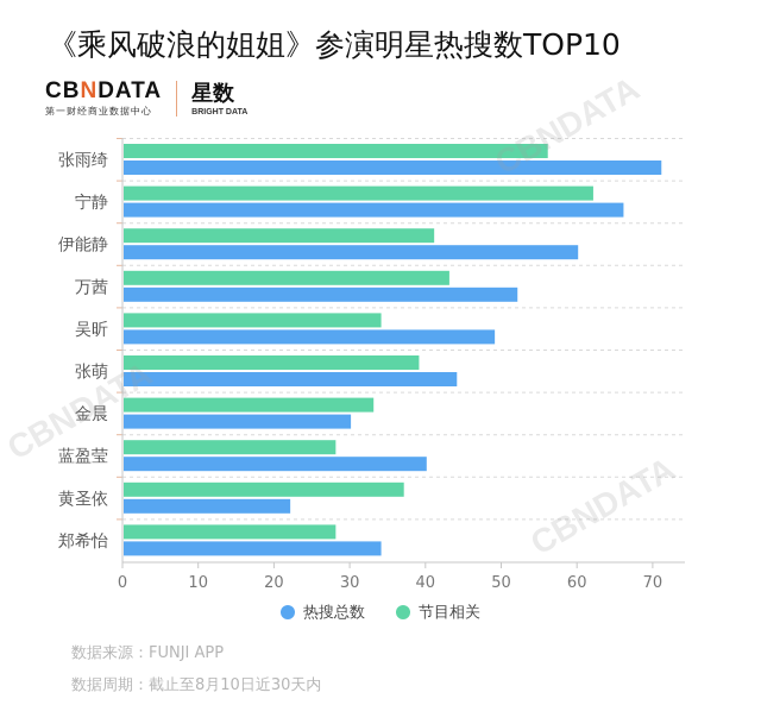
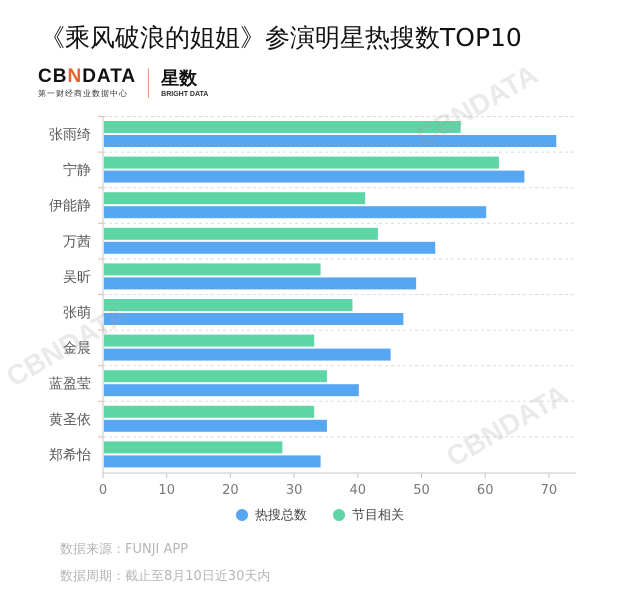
热搜总数/张萌: 44 -> 47
热搜总数/金晨: 30 -> 45
节目相关/蓝盈莹: 28 -> 35
热搜总数/黄圣依: 22 -> 35
节目相关/黄圣依: 37 -> 33
